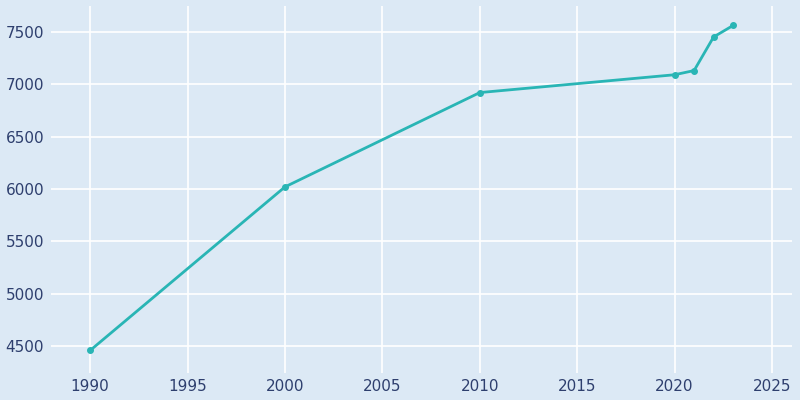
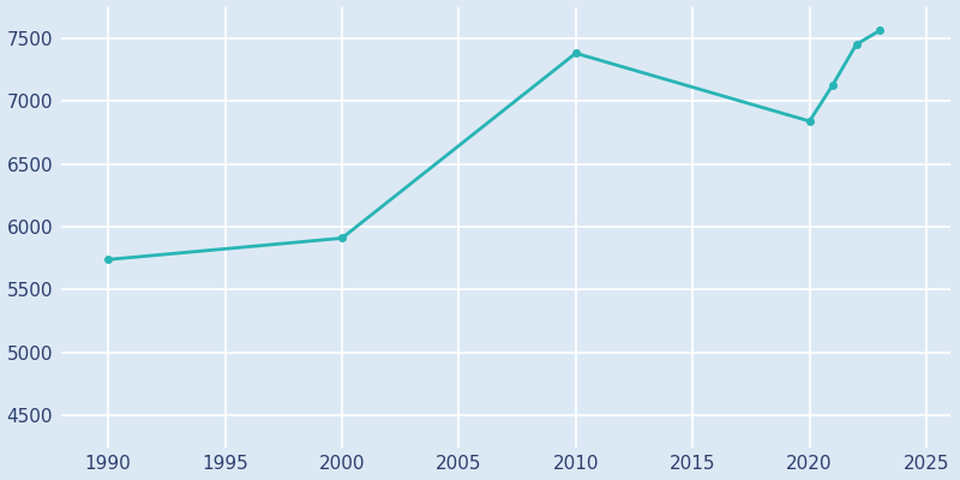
1990: 4460 -> 5740
2000: 6020 -> 5910
2010: 6920 -> 7380
2020: 7090 -> 6840
